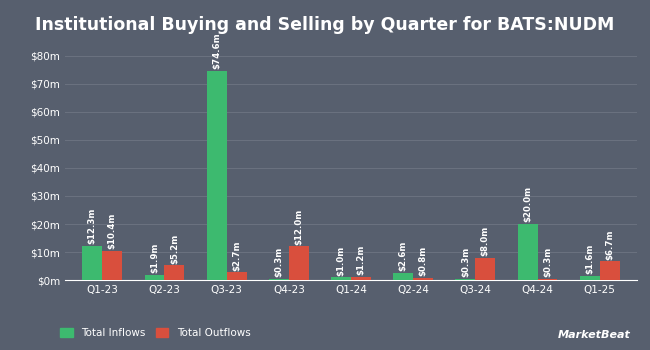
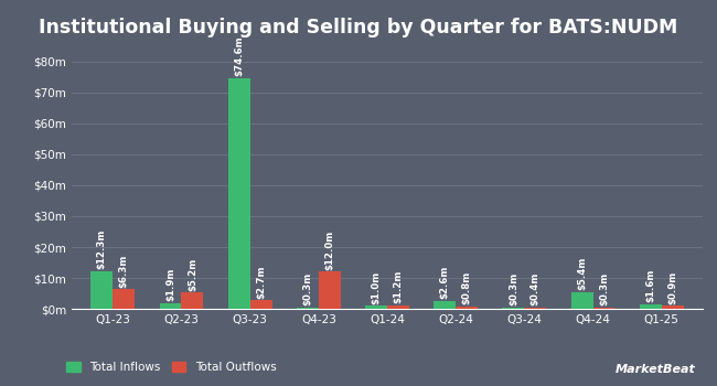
Total Outflows/Q1-23: $10.4m -> $6.3m
Total Outflows/Q3-24: $8.0m -> $0.4m
Total Inflows/Q4-24: $20.0m -> $5.4m
Total Outflows/Q1-25: $6.7m -> $0.9m
